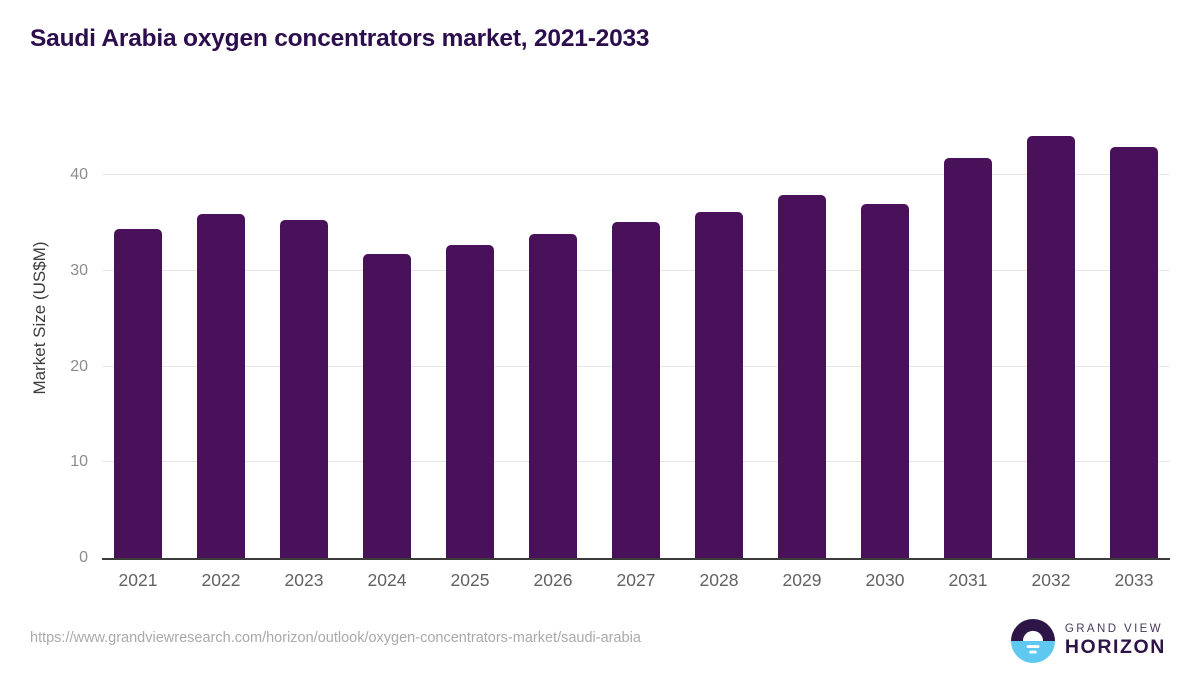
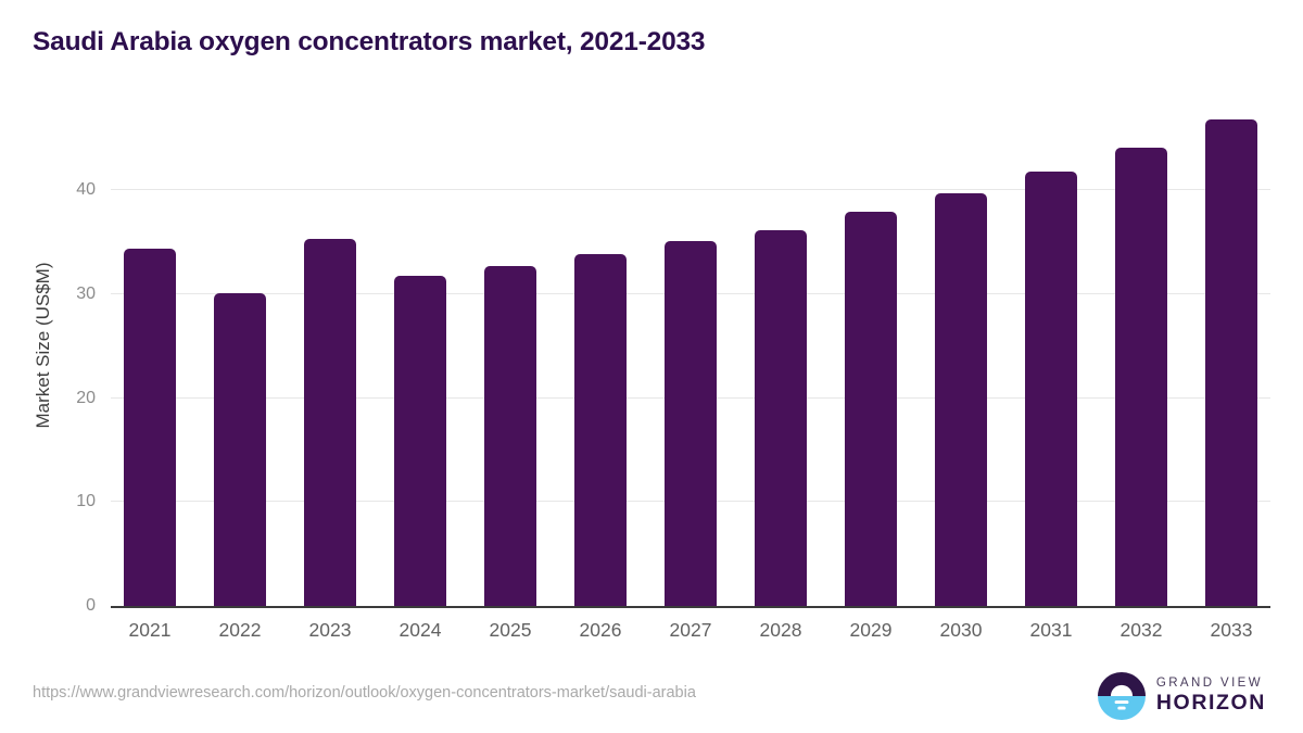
2022: 36 -> 30
2030: 37 -> 40
2033: 43 -> 47
